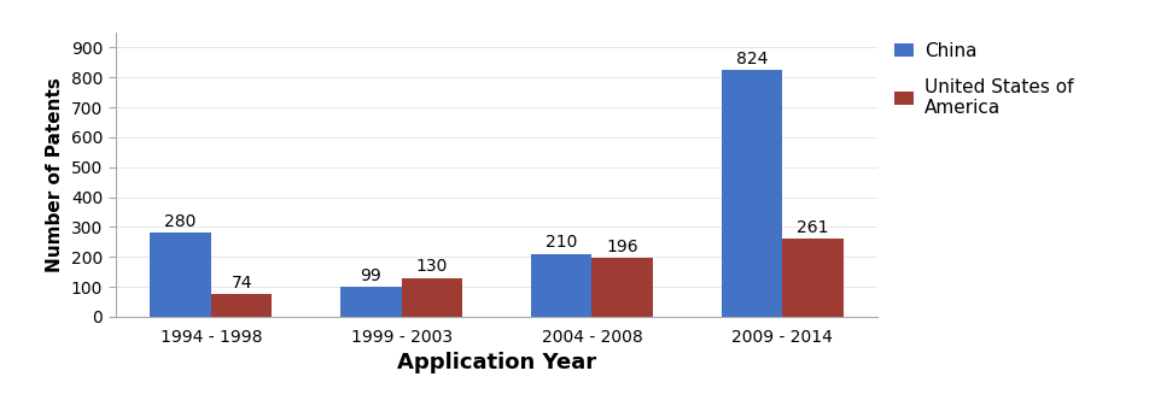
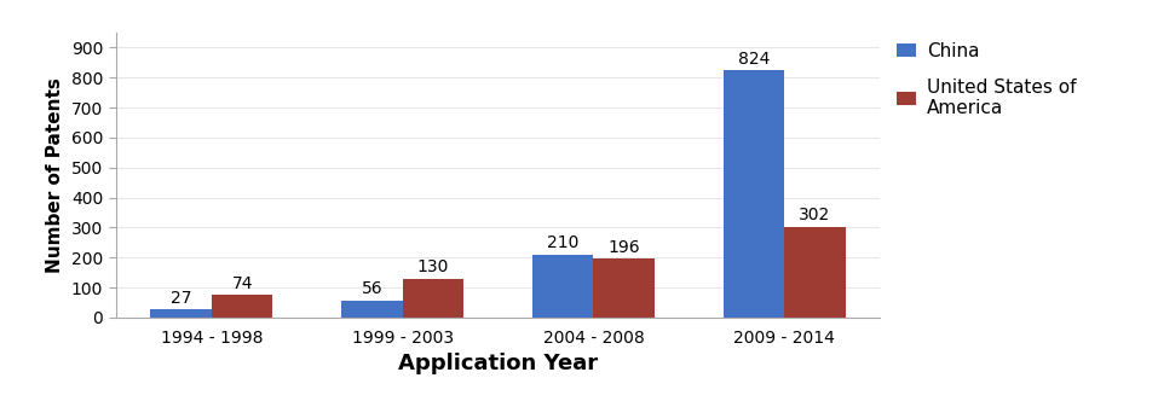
China/1994 - 1998: 280 -> 27
China/1999 - 2003: 99 -> 56
United States of America/2009 - 2014: 261 -> 302
